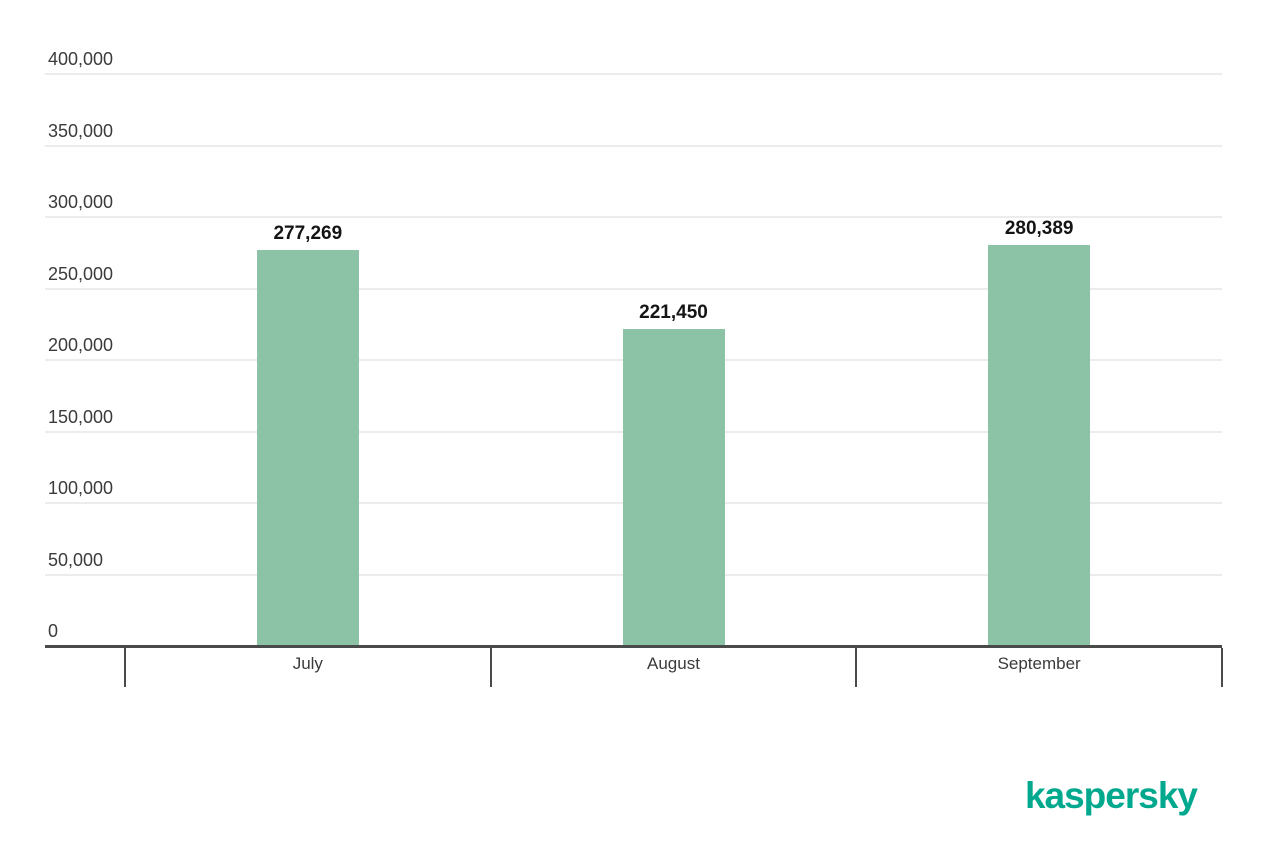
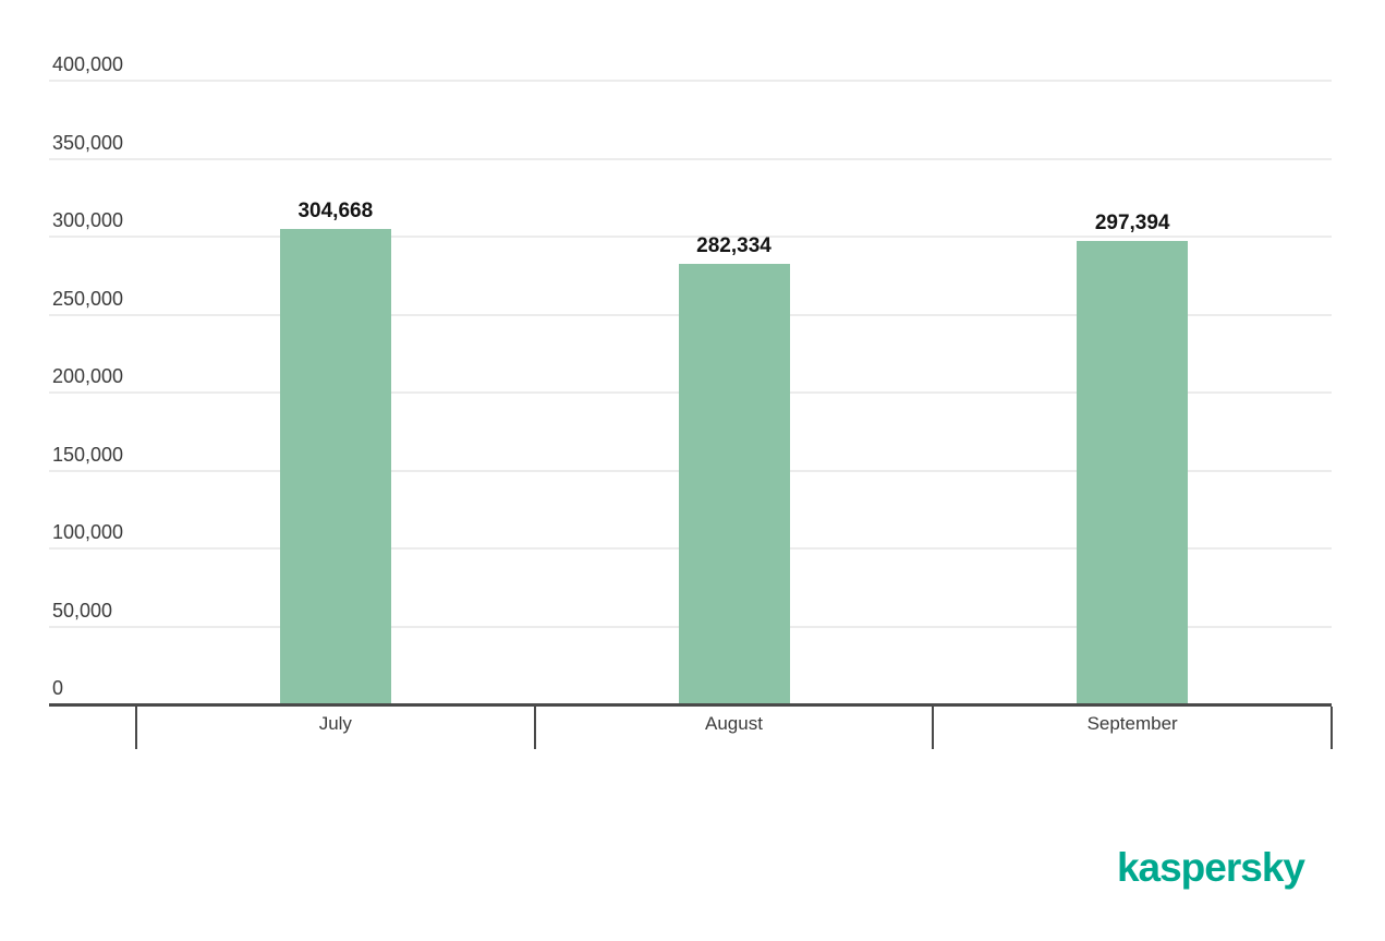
July: 277,269 -> 304,668
August: 221,450 -> 282,334
September: 280,389 -> 297,394
